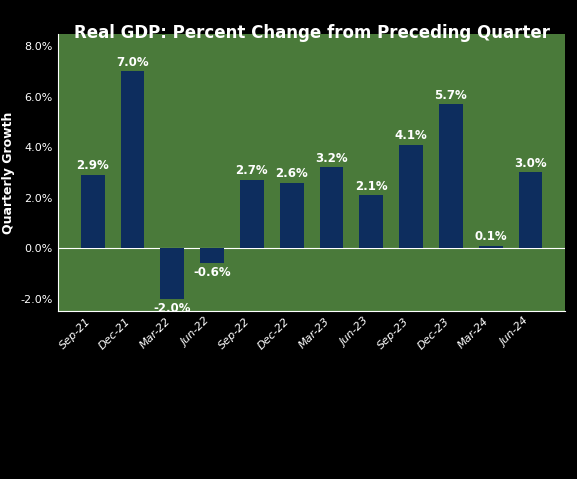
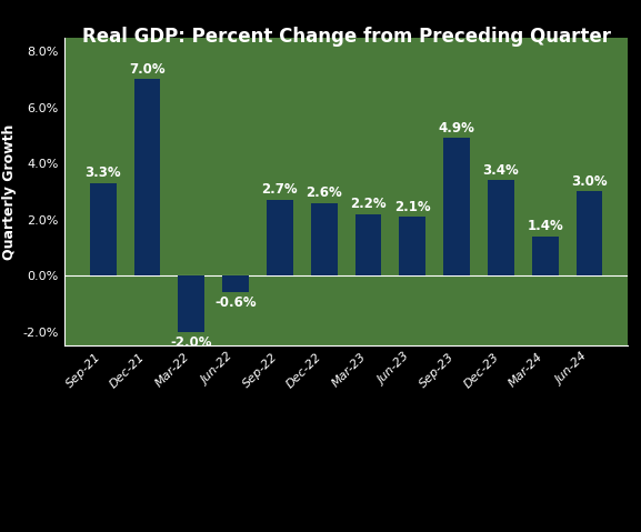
Sep-21: 2.9% -> 3.3%
Mar-23: 3.2% -> 2.2%
Sep-23: 4.1% -> 4.9%
Dec-23: 5.7% -> 3.4%
Mar-24: 0.1% -> 1.4%
